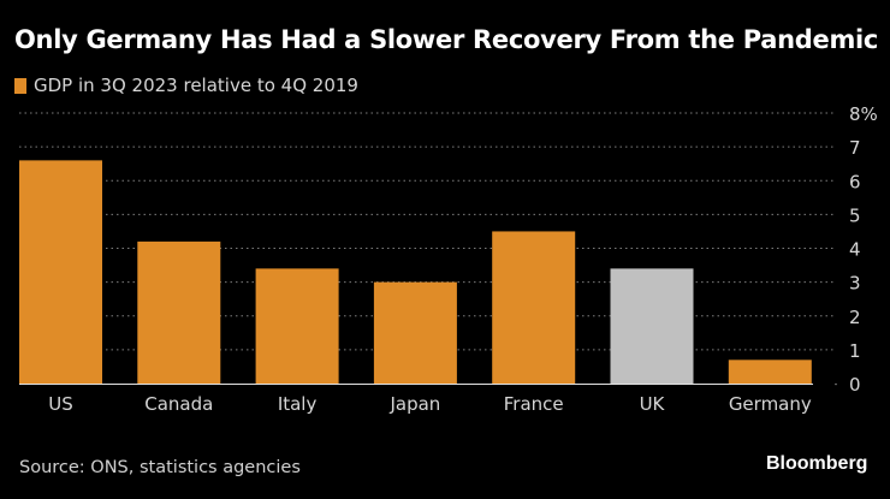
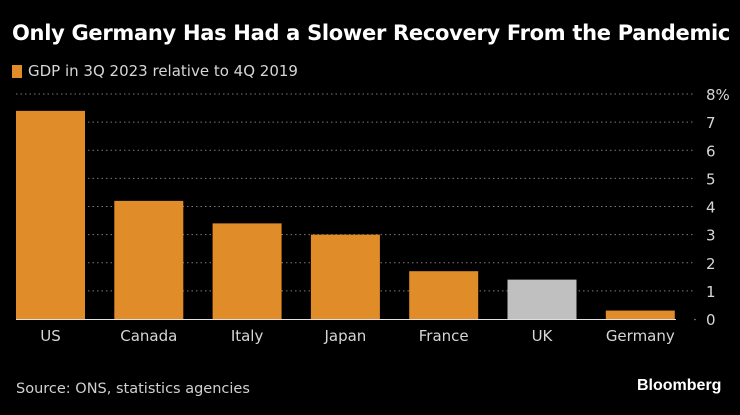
US: 6.6% -> 7.4%
France: 4.5% -> 1.7%
UK: 3.4% -> 1.4%
Germany: 0.7% -> 0.3%
